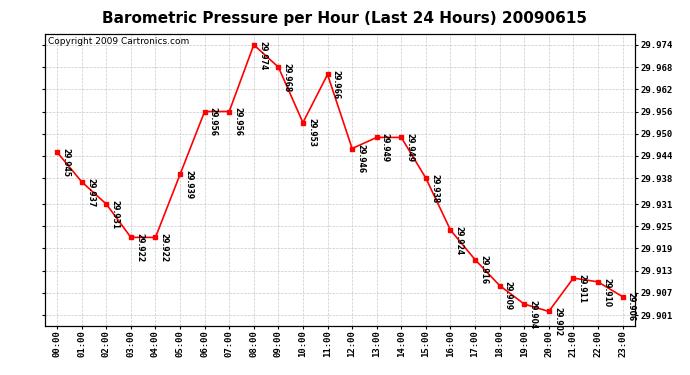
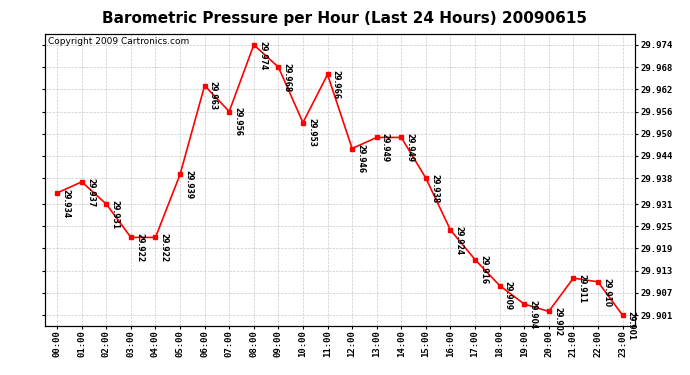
00:00: 29.945 -> 29.934
06:00: 29.956 -> 29.963
23:00: 29.906 -> 29.901
